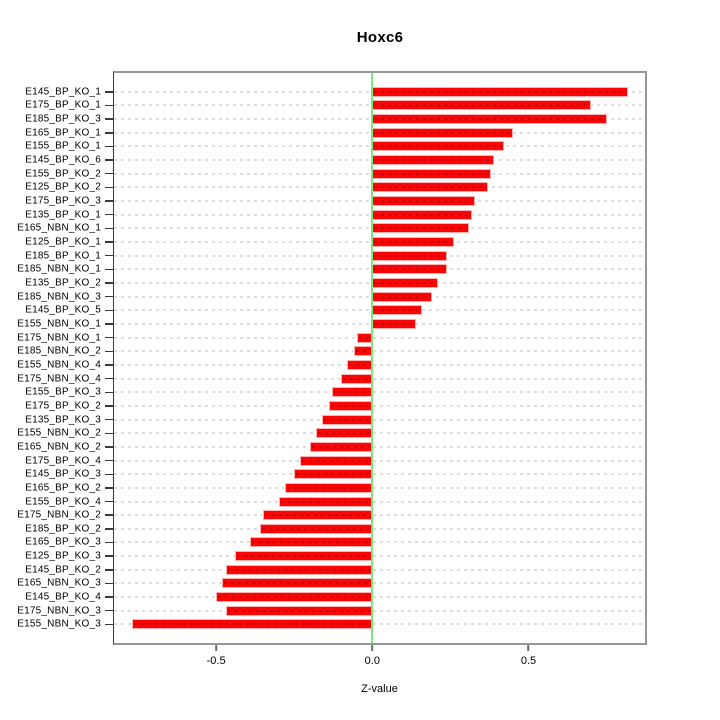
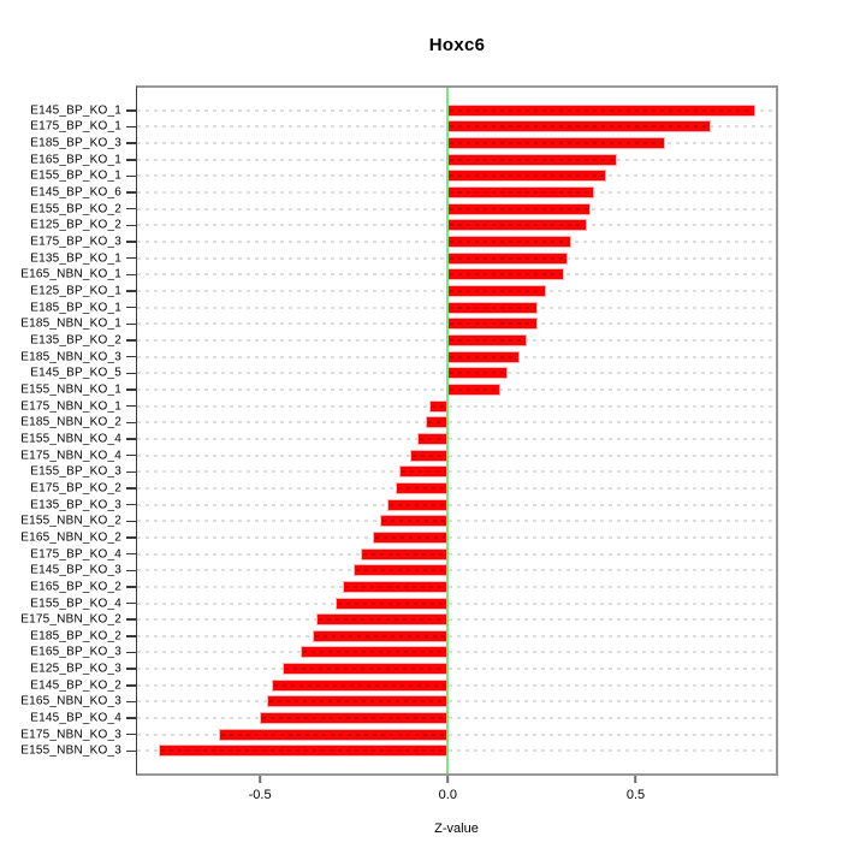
E185_BP_KO_3: 0.75 -> 0.58
E175_NBN_KO_3: -0.47 -> -0.61
